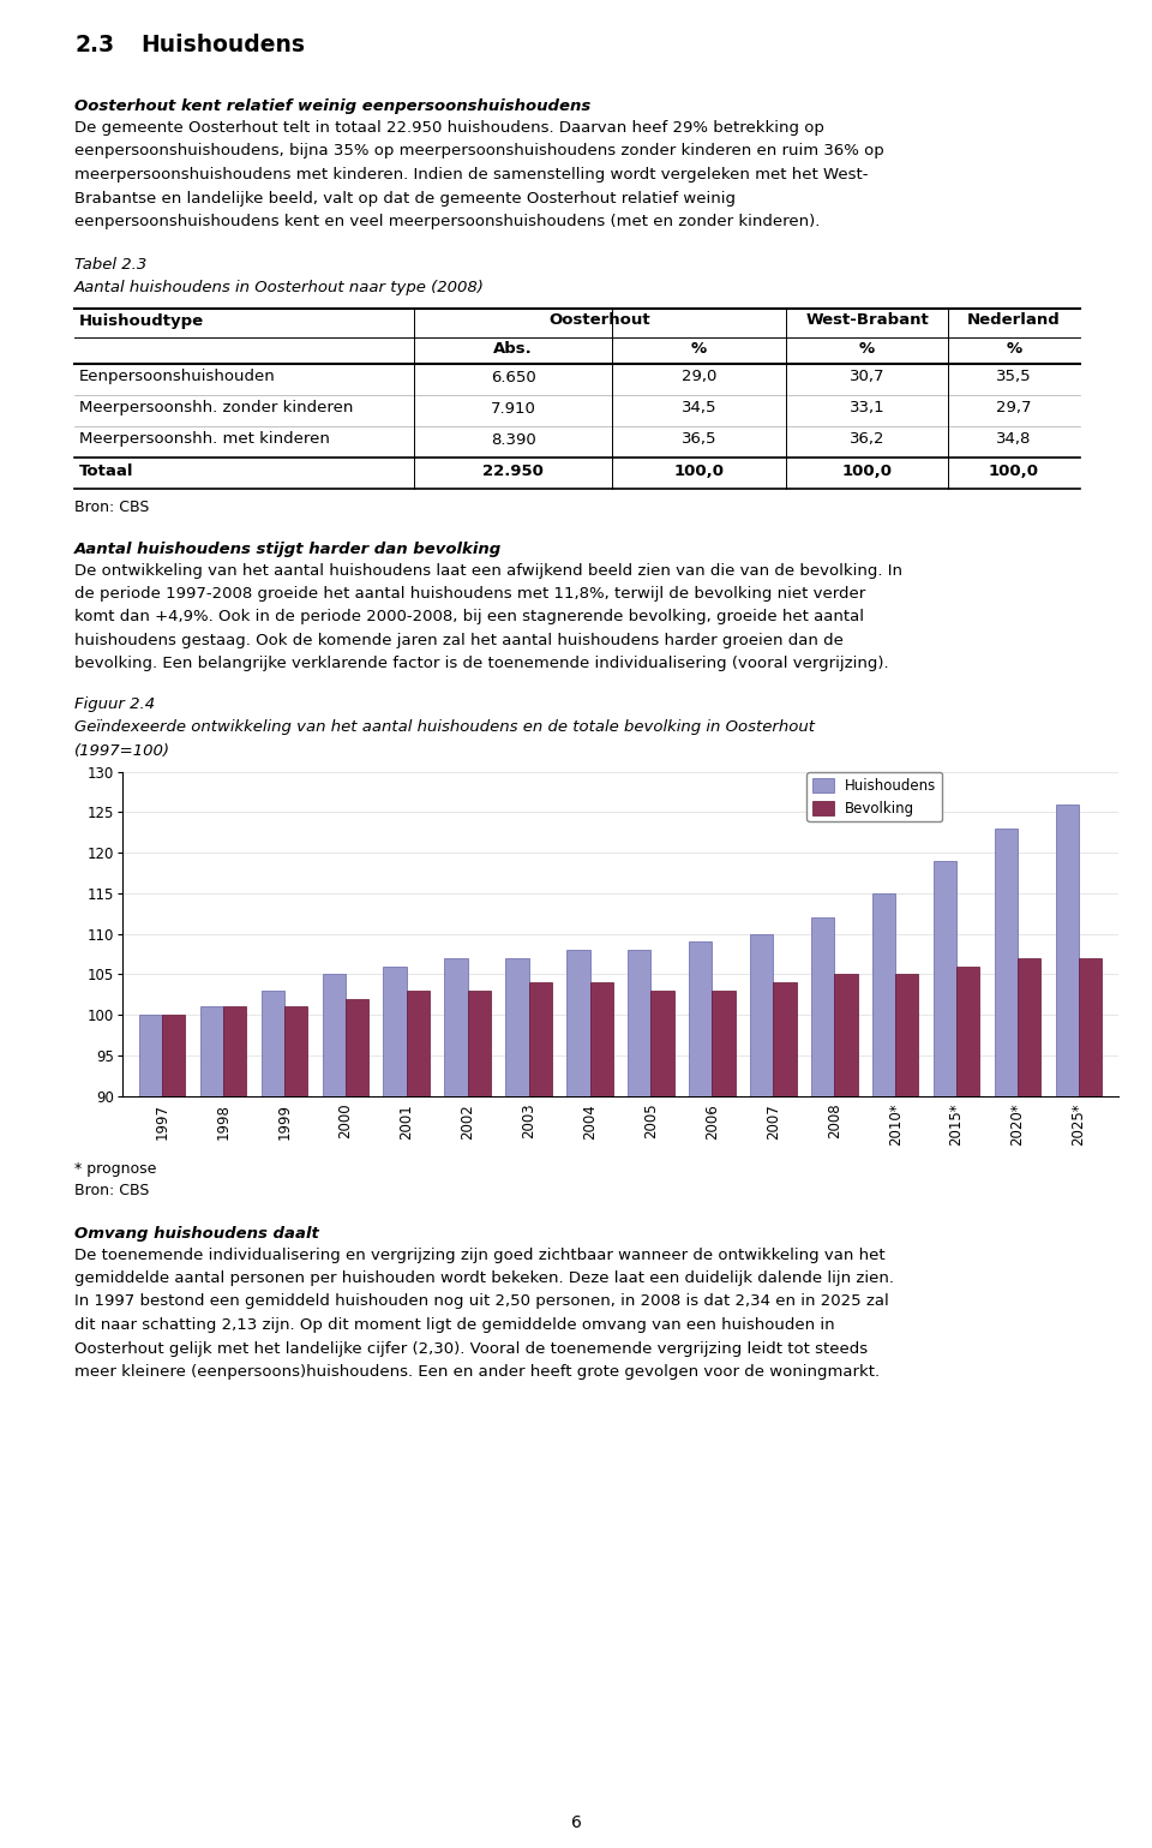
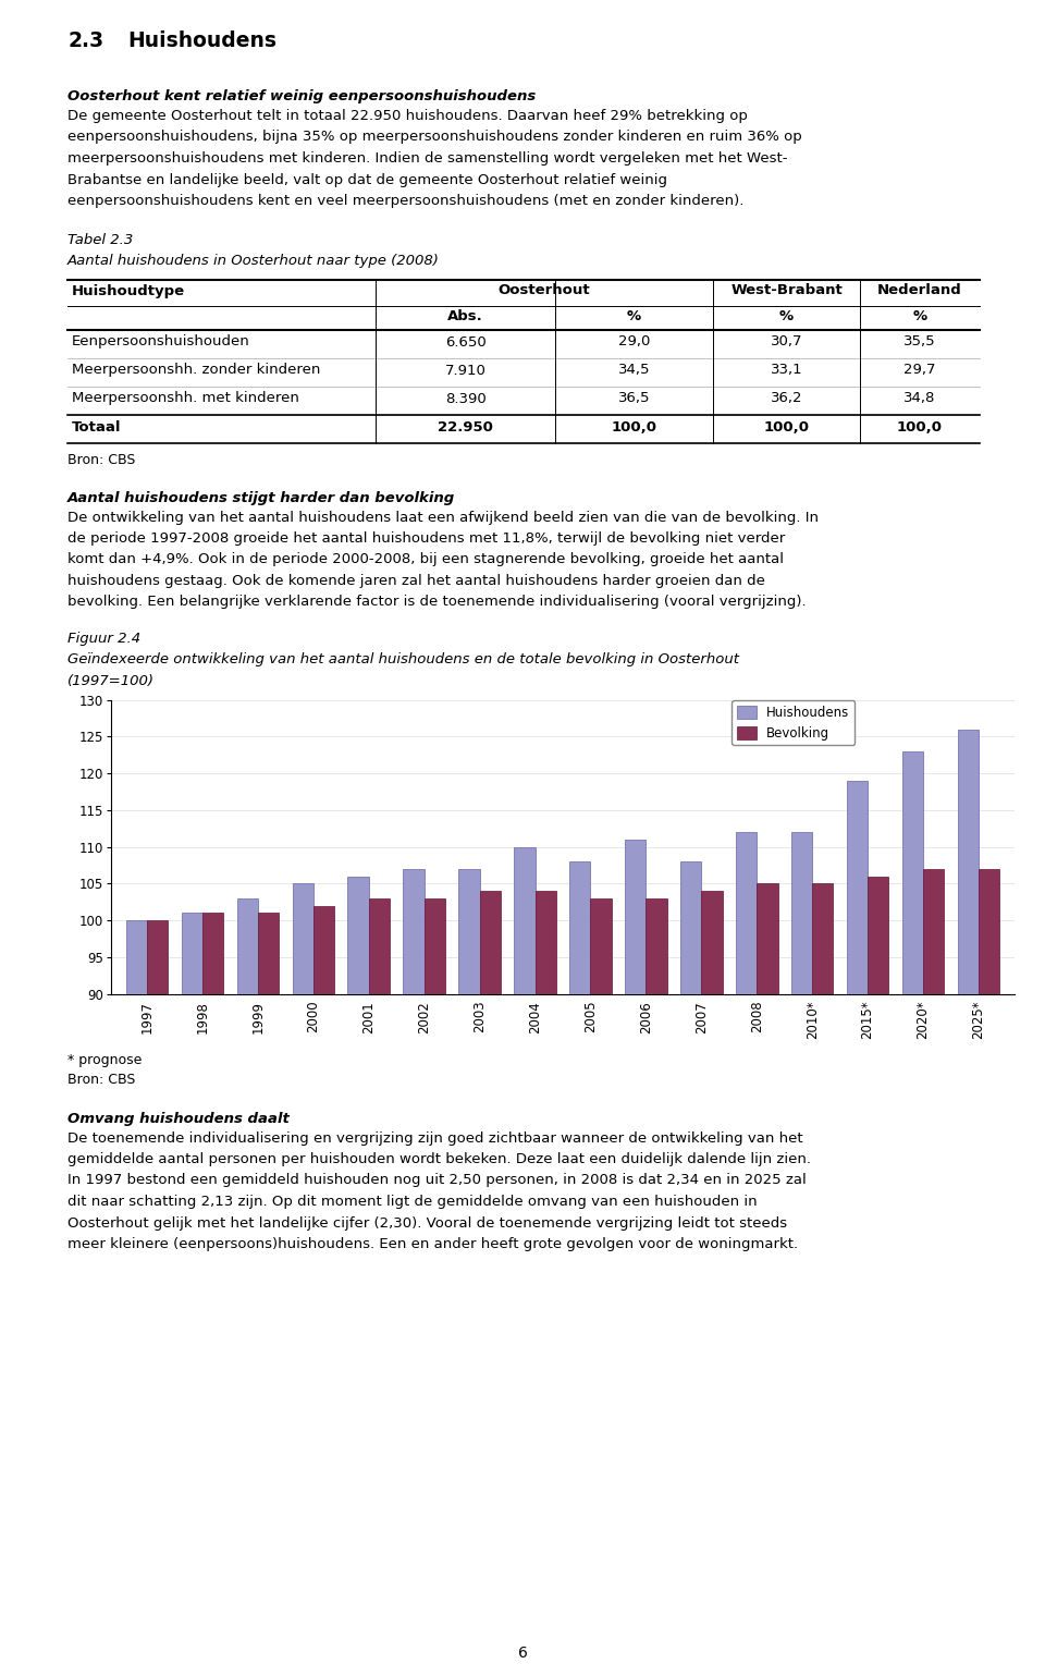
Huishoudens/2004: 108 -> 110
Huishoudens/2006: 109 -> 111
Huishoudens/2007: 110 -> 108
Huishoudens/2010*: 115 -> 112
